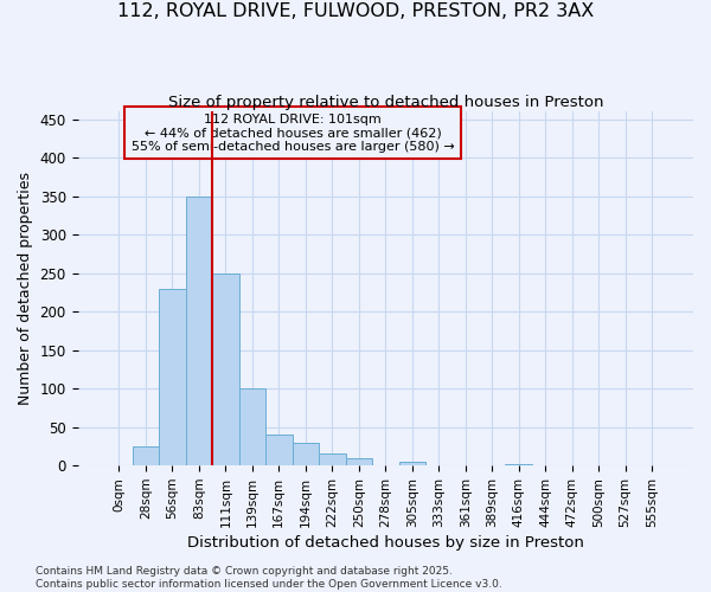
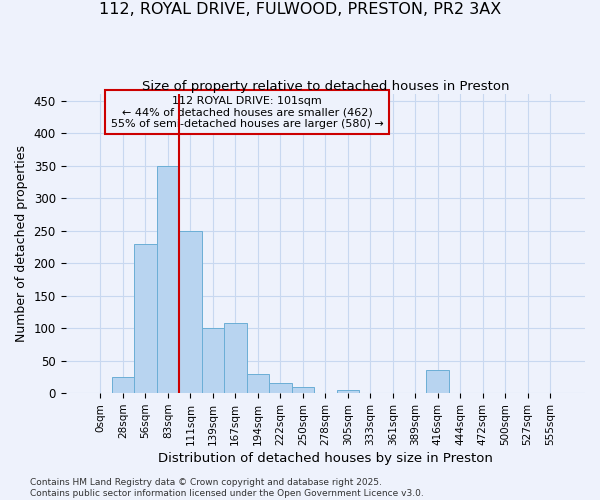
167sqm: 40 -> 108
416sqm: 2 -> 36
